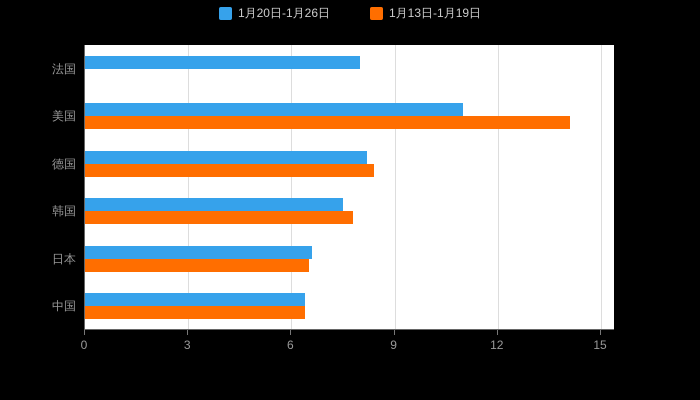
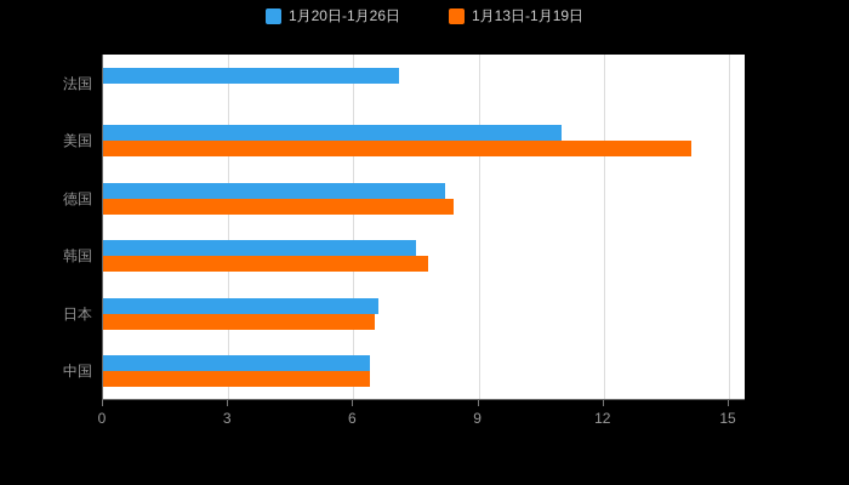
1月20日-1月26日/法国: 8.0 -> 7.1
